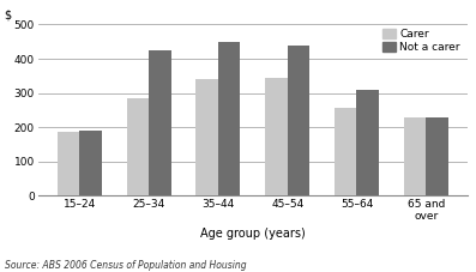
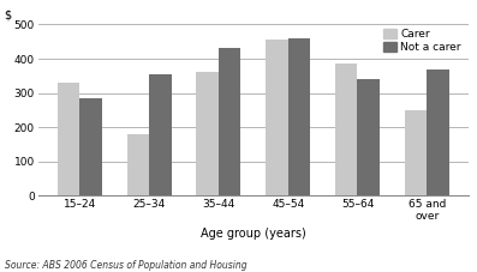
Carer/15–24: 185 -> 330
Not a carer/15–24: 190 -> 285
Carer/25–34: 285 -> 180
Not a carer/25–34: 425 -> 355
Carer/35–44: 340 -> 360
Not a carer/35–44: 450 -> 430
Carer/45–54: 345 -> 455
Not a carer/45–54: 440 -> 460
Carer/55–64: 255 -> 385
Not a carer/55–64: 310 -> 340
Carer/65 and over: 230 -> 250
Not a carer/65 and over: 230 -> 370
